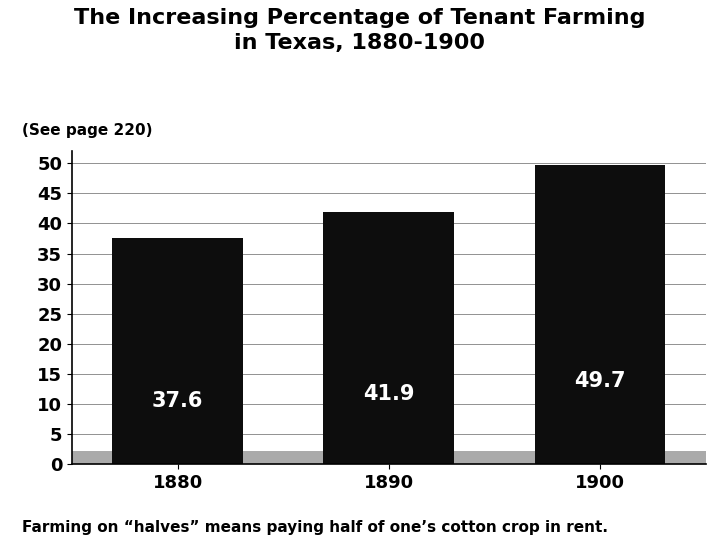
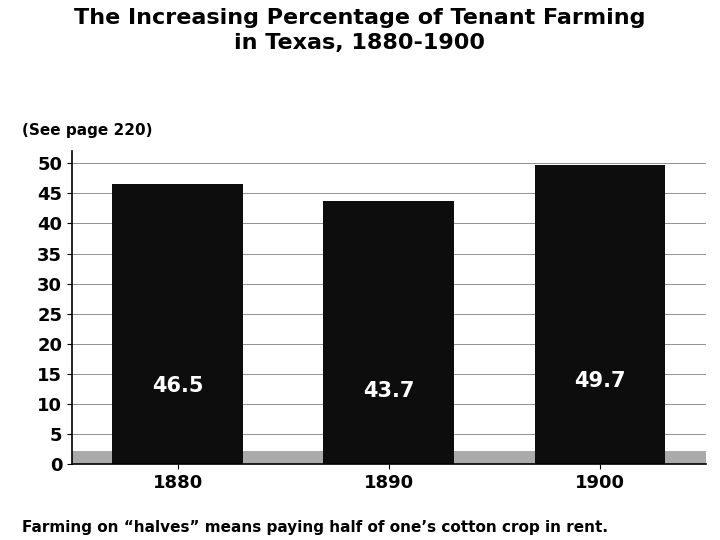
1880: 37.6 -> 46.5
1890: 41.9 -> 43.7
